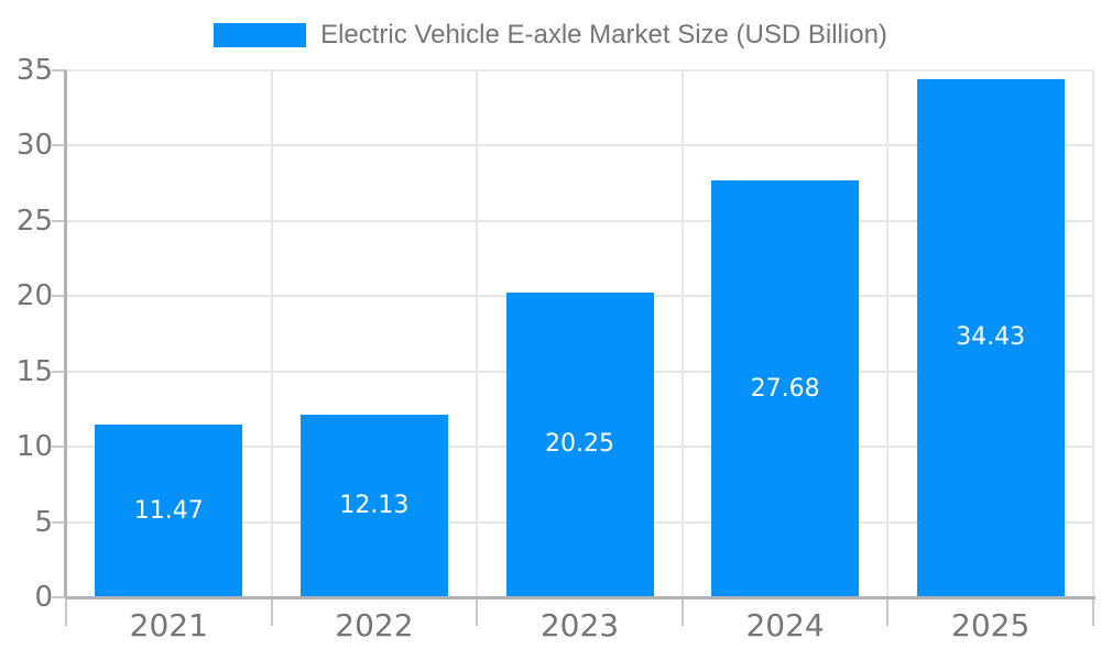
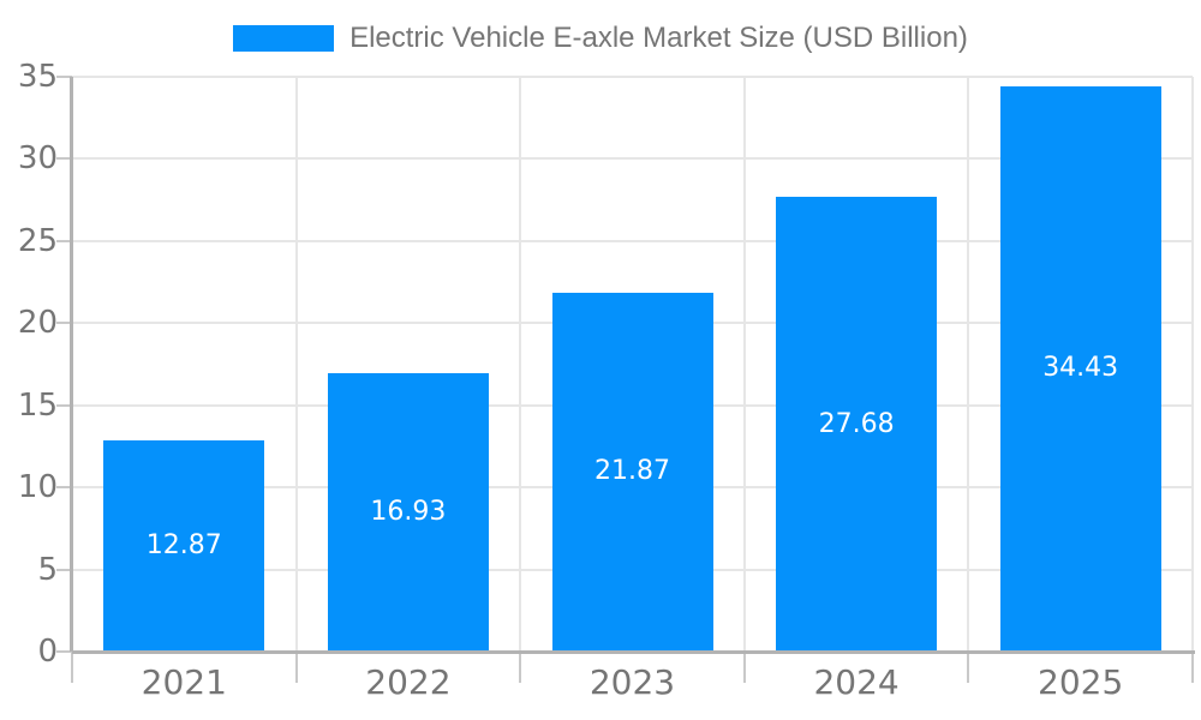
2021: 11.47 -> 12.87
2022: 12.13 -> 16.93
2023: 20.25 -> 21.87
